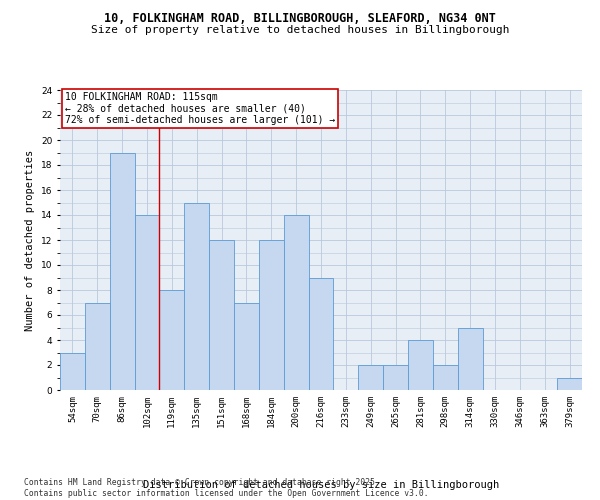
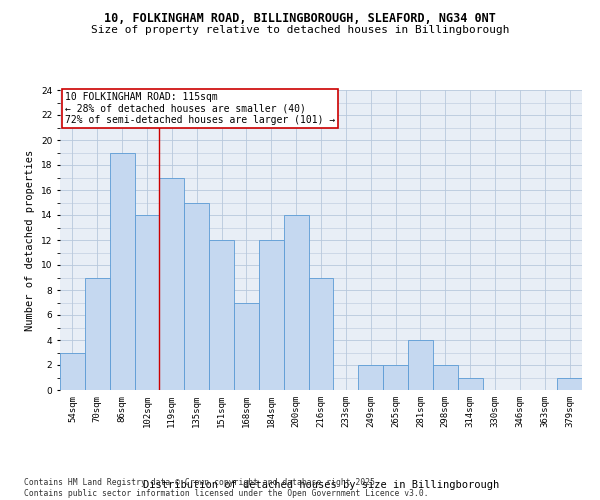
70sqm: 7 -> 9
119sqm: 8 -> 17
314sqm: 5 -> 1
